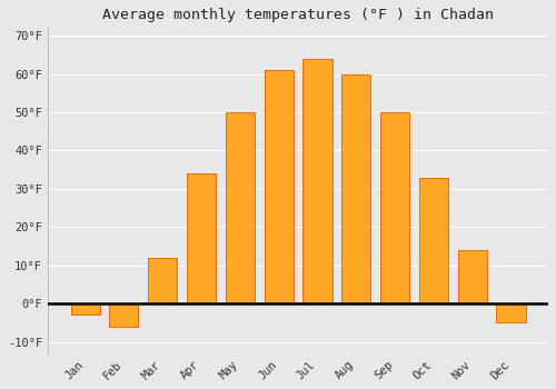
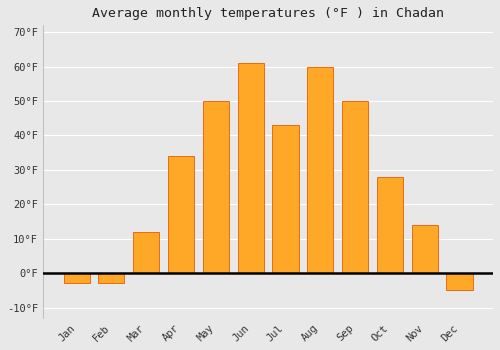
Feb: -6°F -> -3°F
Jul: 64°F -> 43°F
Oct: 33°F -> 28°F
